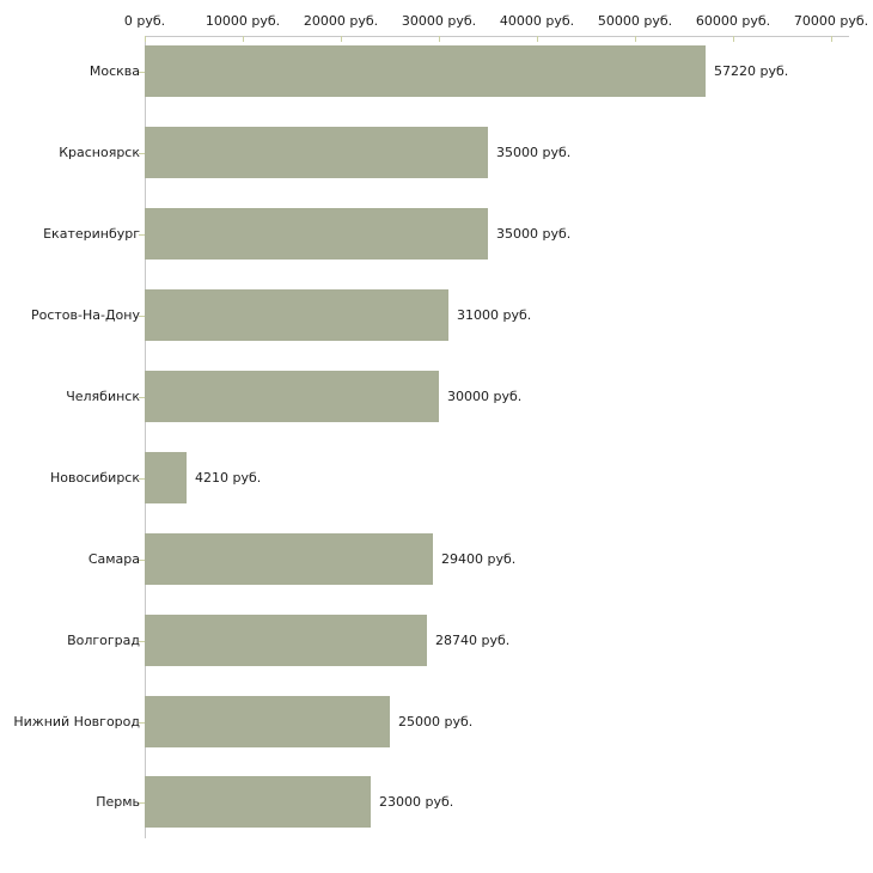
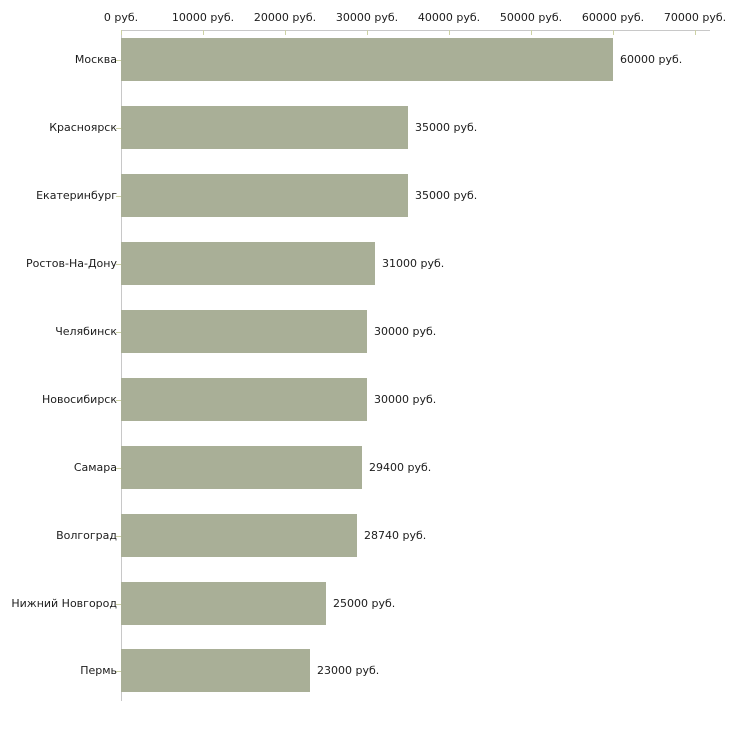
Москва: 57220 -> 60000
Новосибирск: 4210 -> 30000
